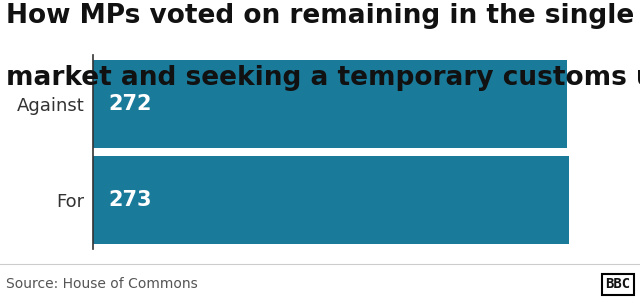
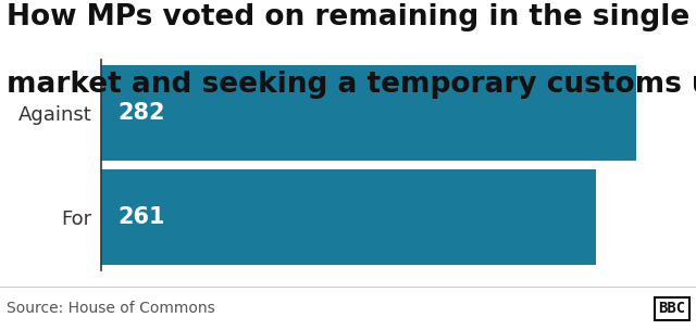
Against: 272 -> 282
For: 273 -> 261
